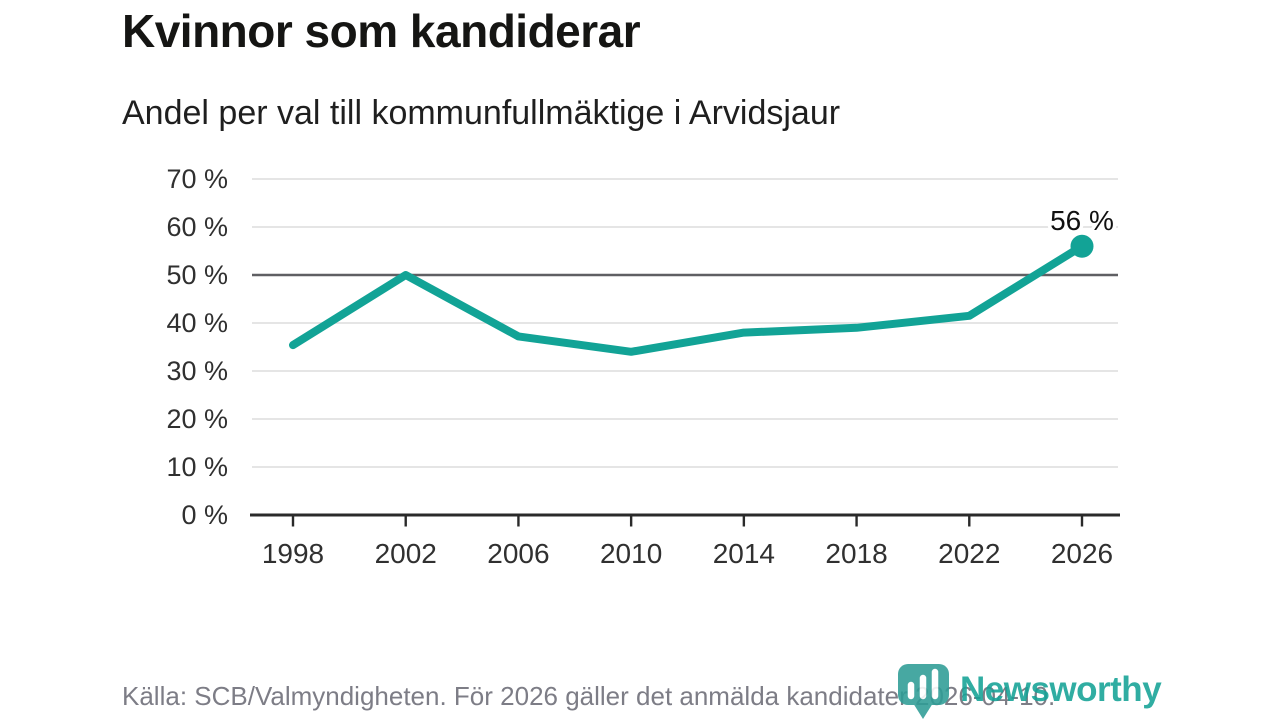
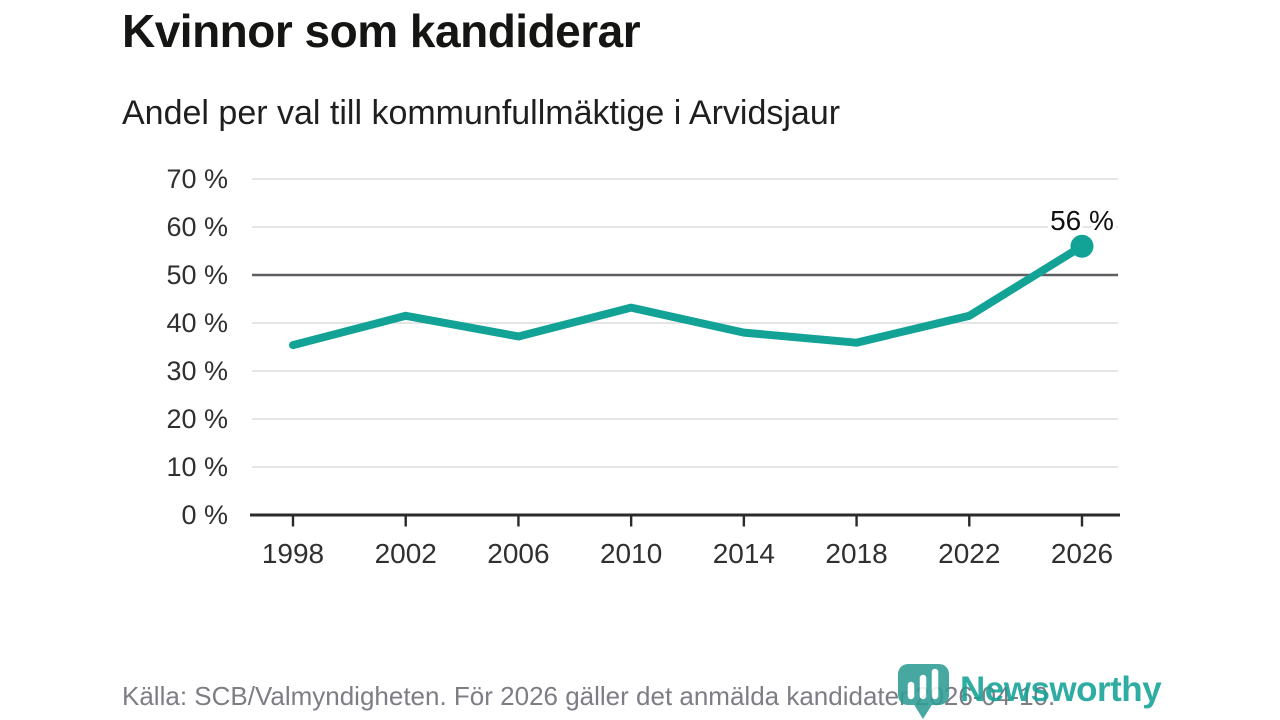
2002: 50% -> 42%
2010: 34% -> 43%
2018: 39% -> 36%
